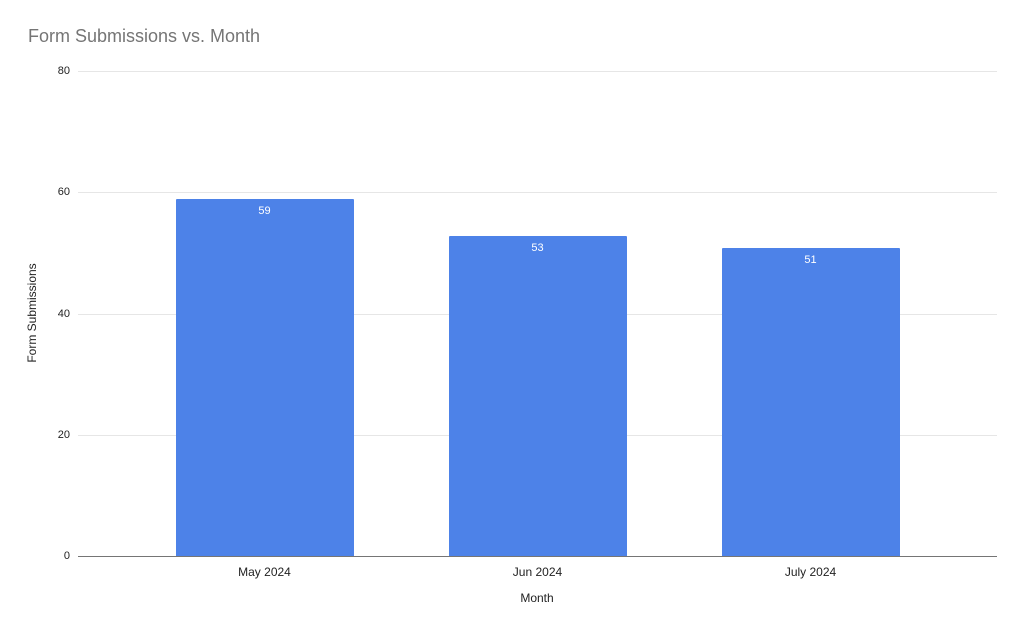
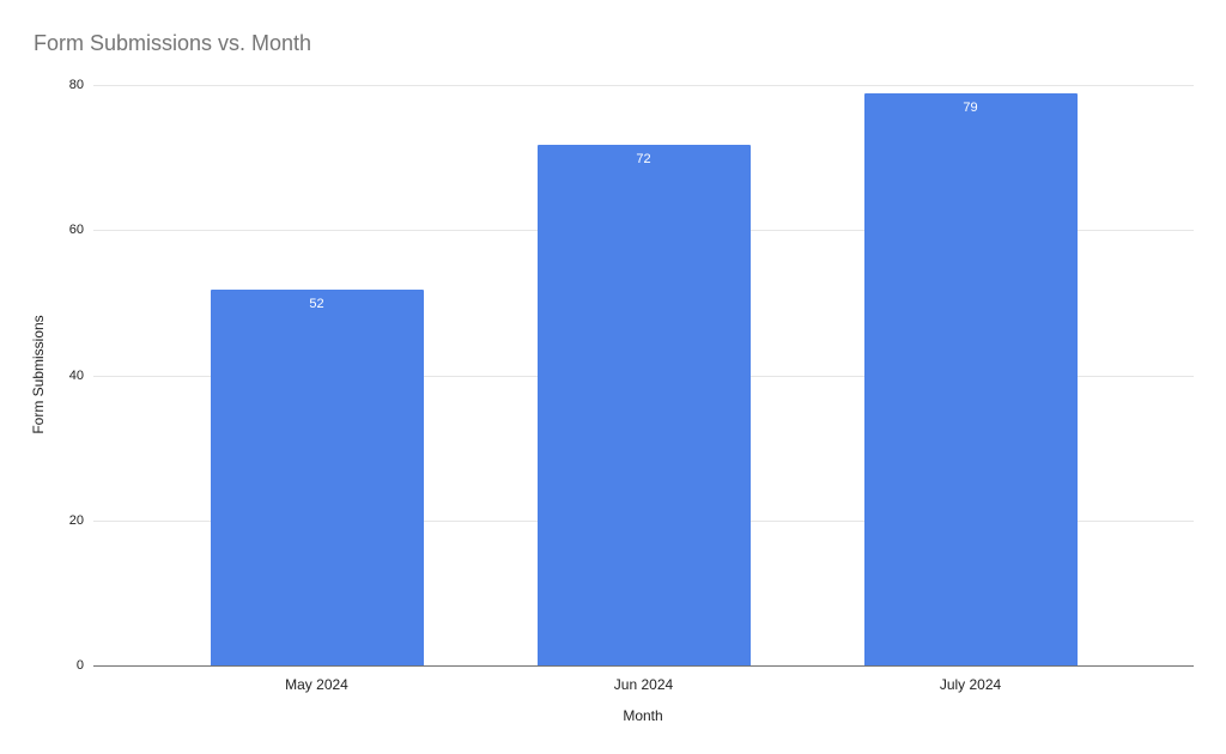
May 2024: 59 -> 52
Jun 2024: 53 -> 72
July 2024: 51 -> 79
